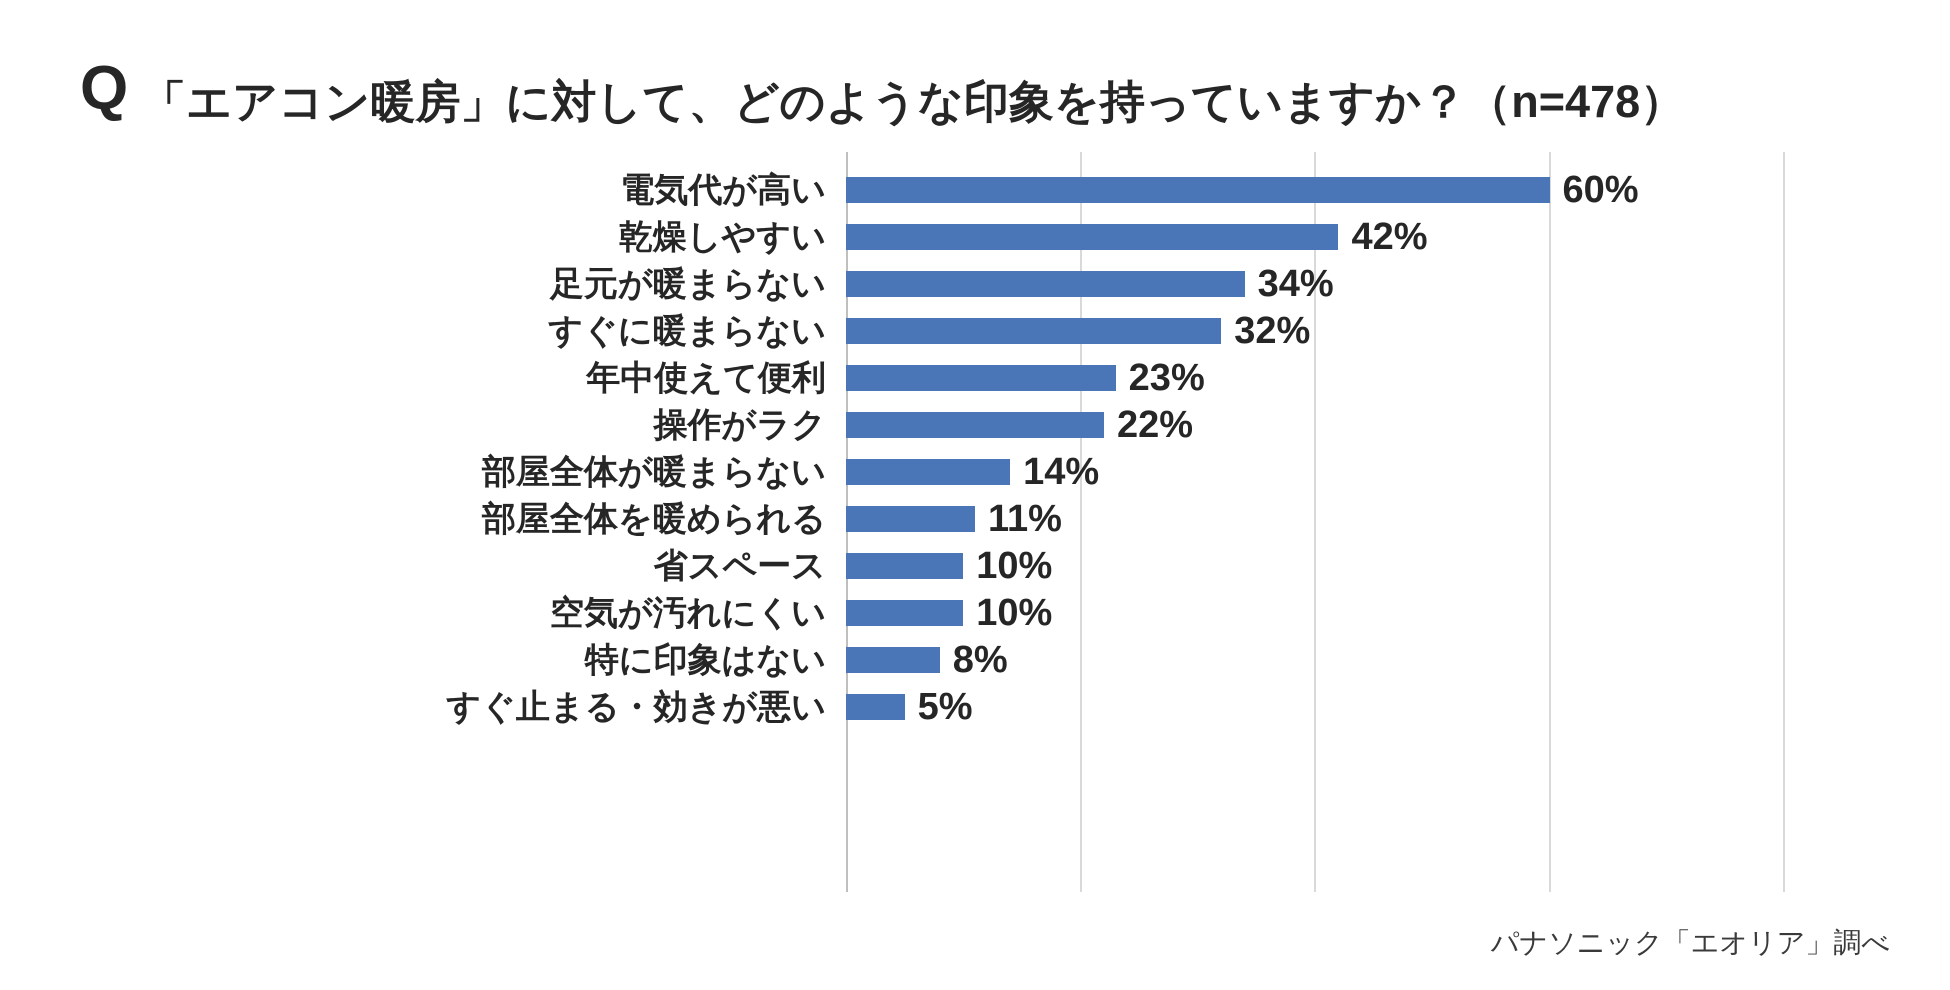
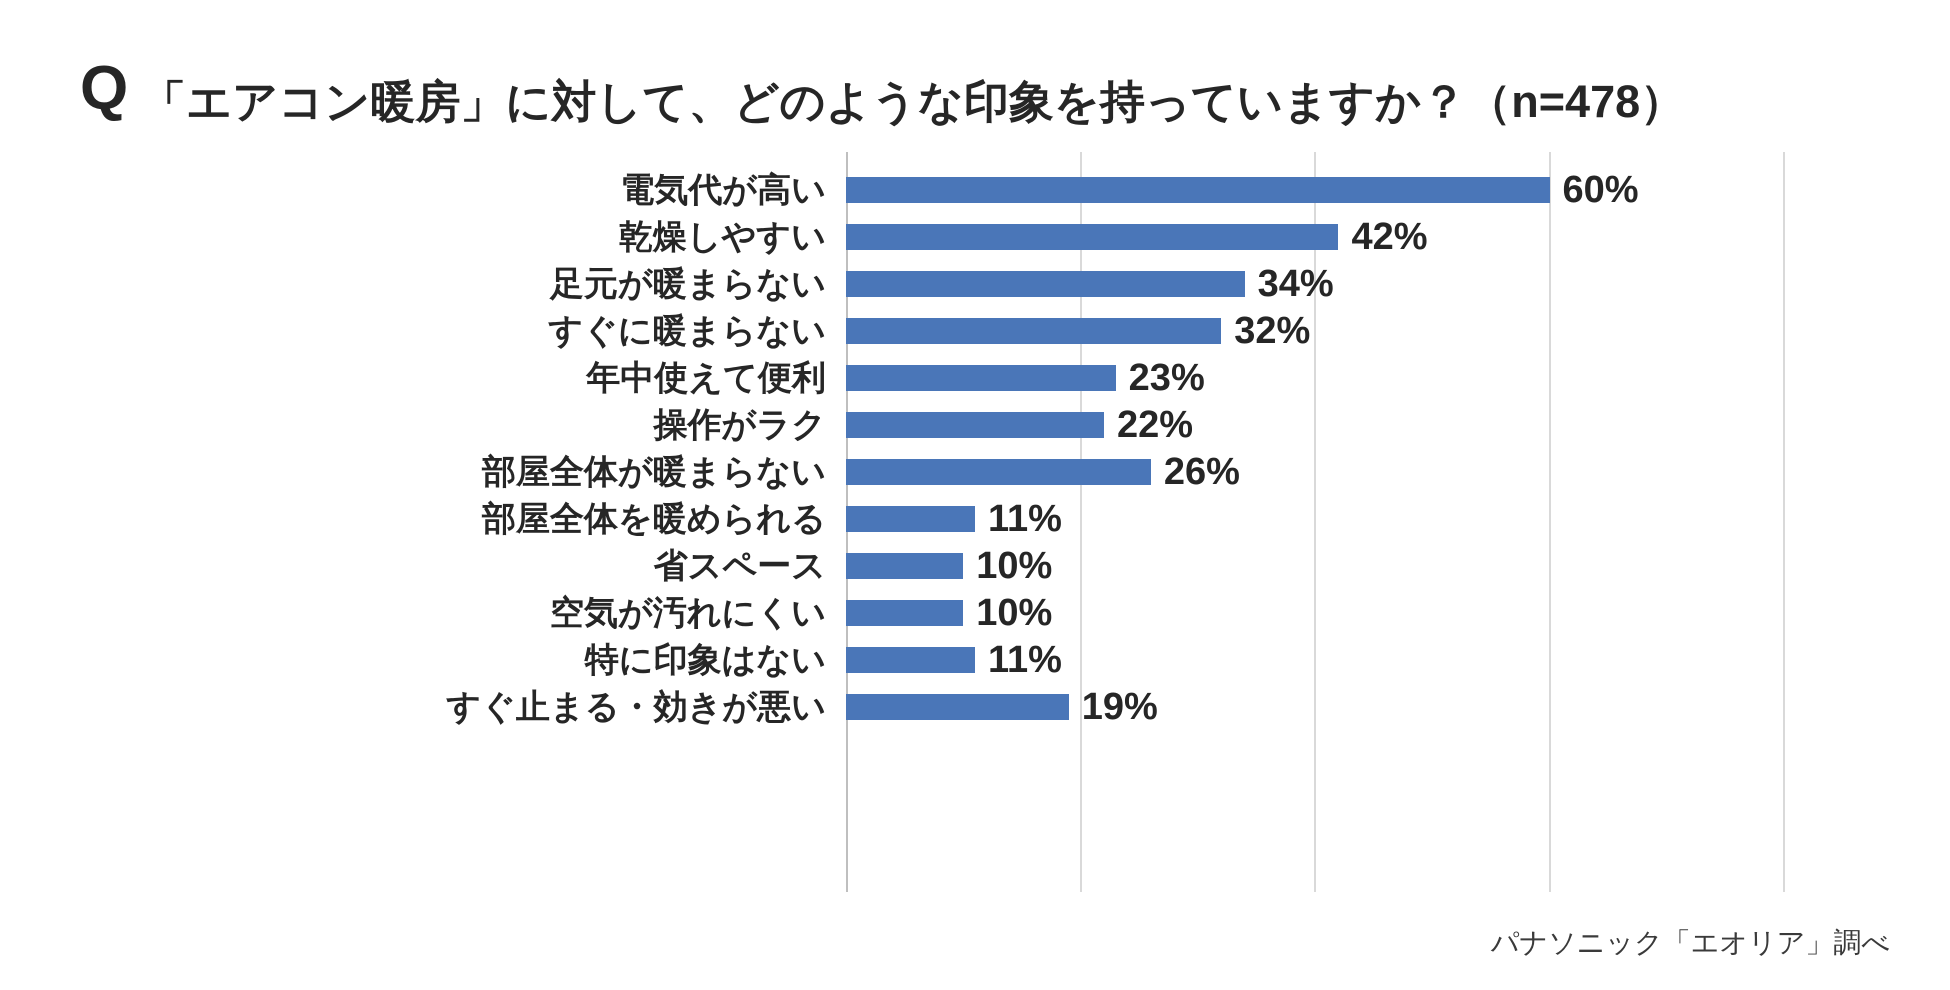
部屋全体が暖まらない: 14% -> 26%
特に印象はない: 8% -> 11%
すぐ止まる・効きが悪い: 5% -> 19%
